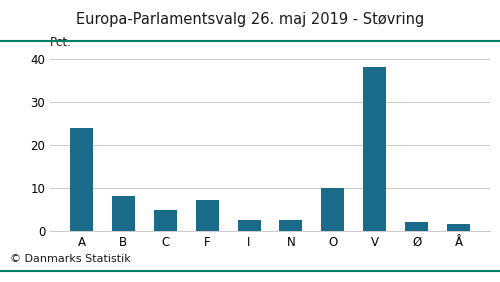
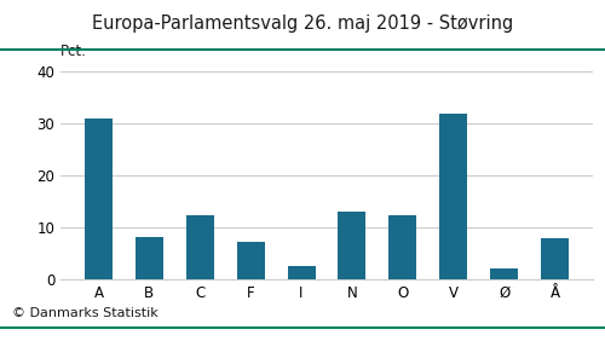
A: 24.0 -> 31.0
C: 5.0 -> 12.5
N: 2.6 -> 13.0
O: 10.0 -> 12.5
V: 38.2 -> 32.0
Å: 1.6 -> 8.0
